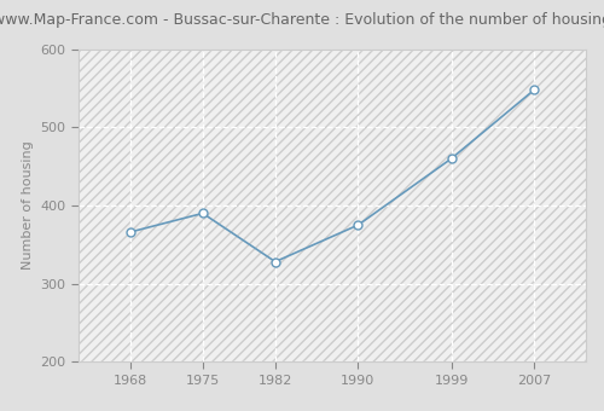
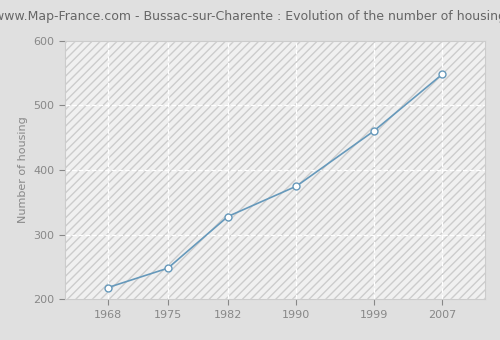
1968: 366 -> 218
1975: 390 -> 248
